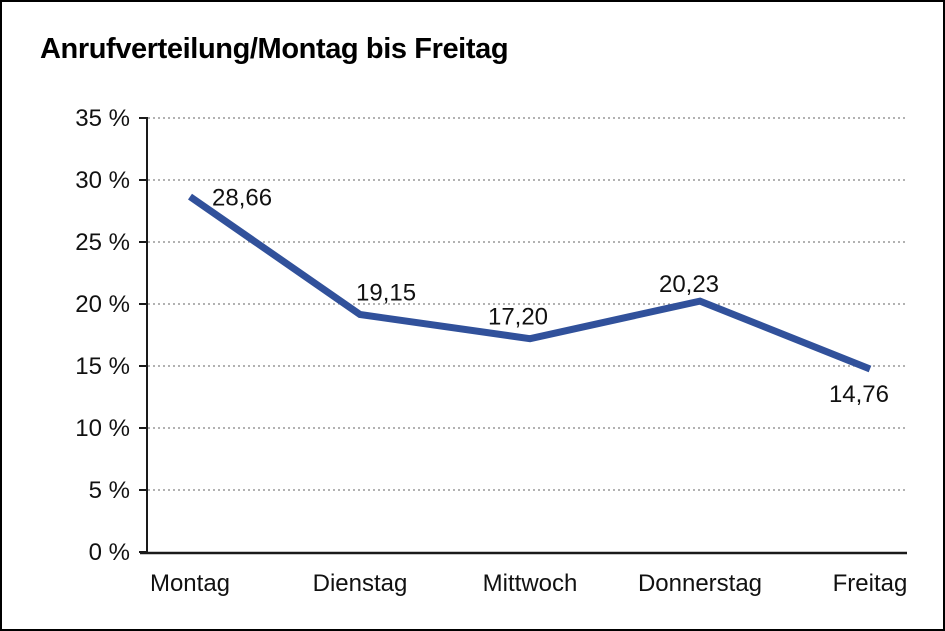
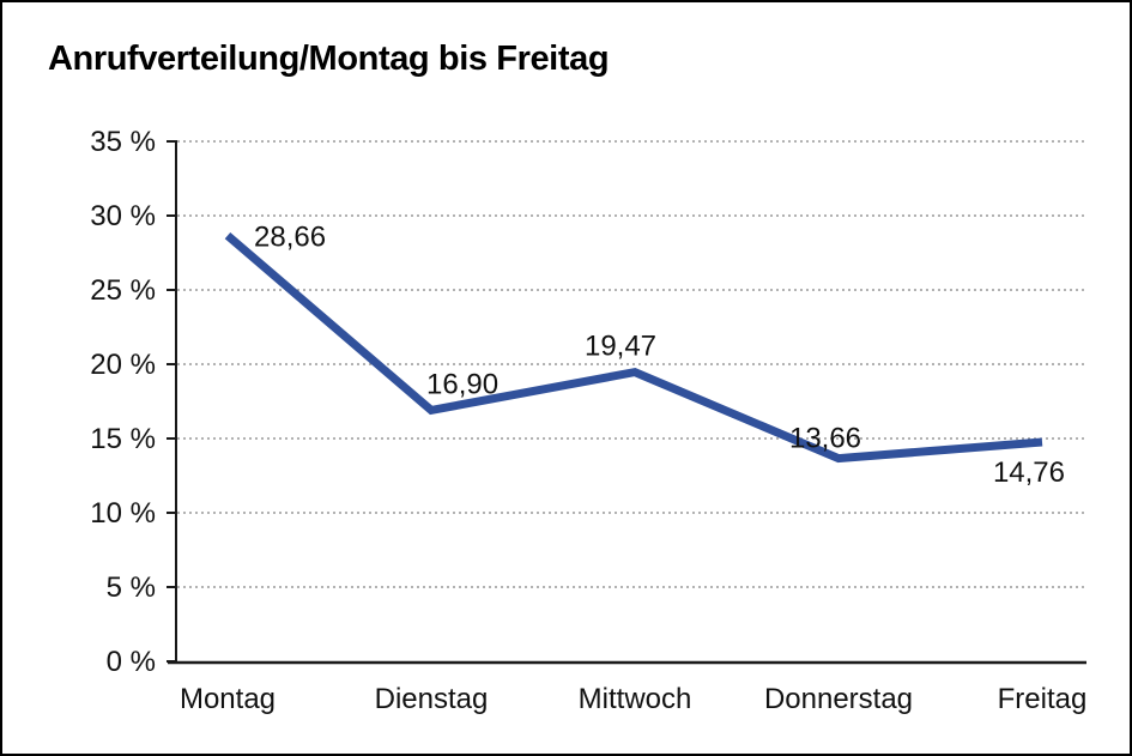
Dienstag: 19,15 -> 16,90
Mittwoch: 17,20 -> 19,47
Donnerstag: 20,23 -> 13,66
